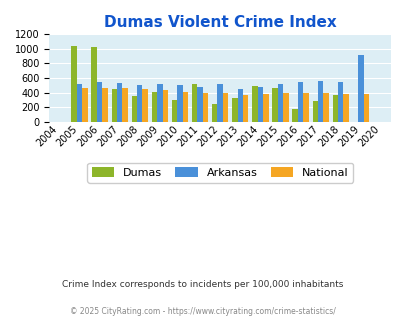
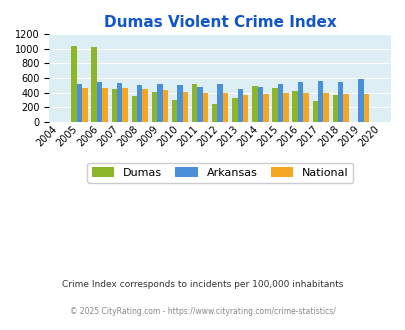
Dumas/2016: 180 -> 420
Arkansas/2019: 920 -> 590
